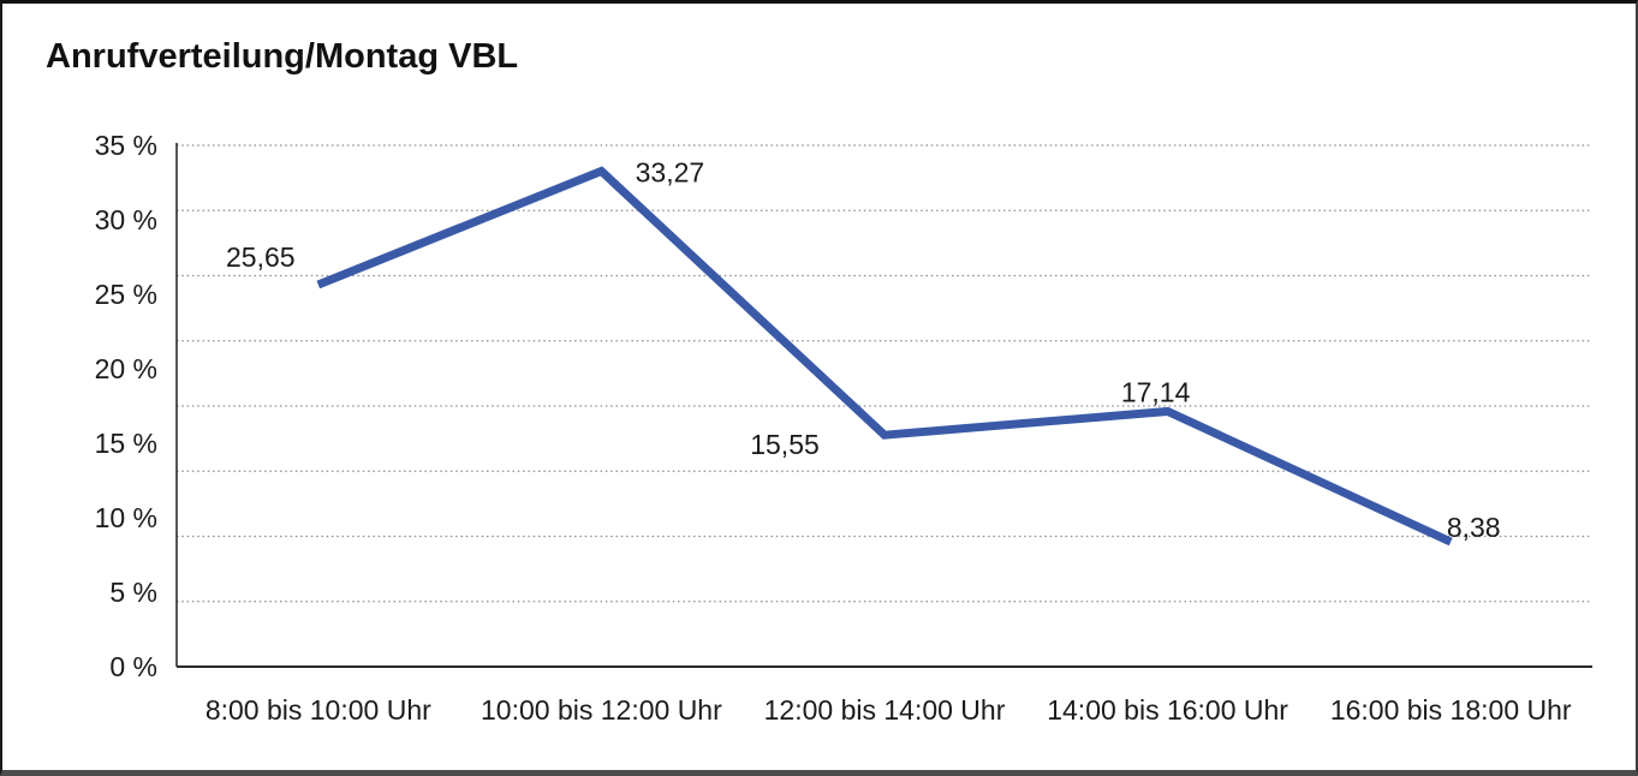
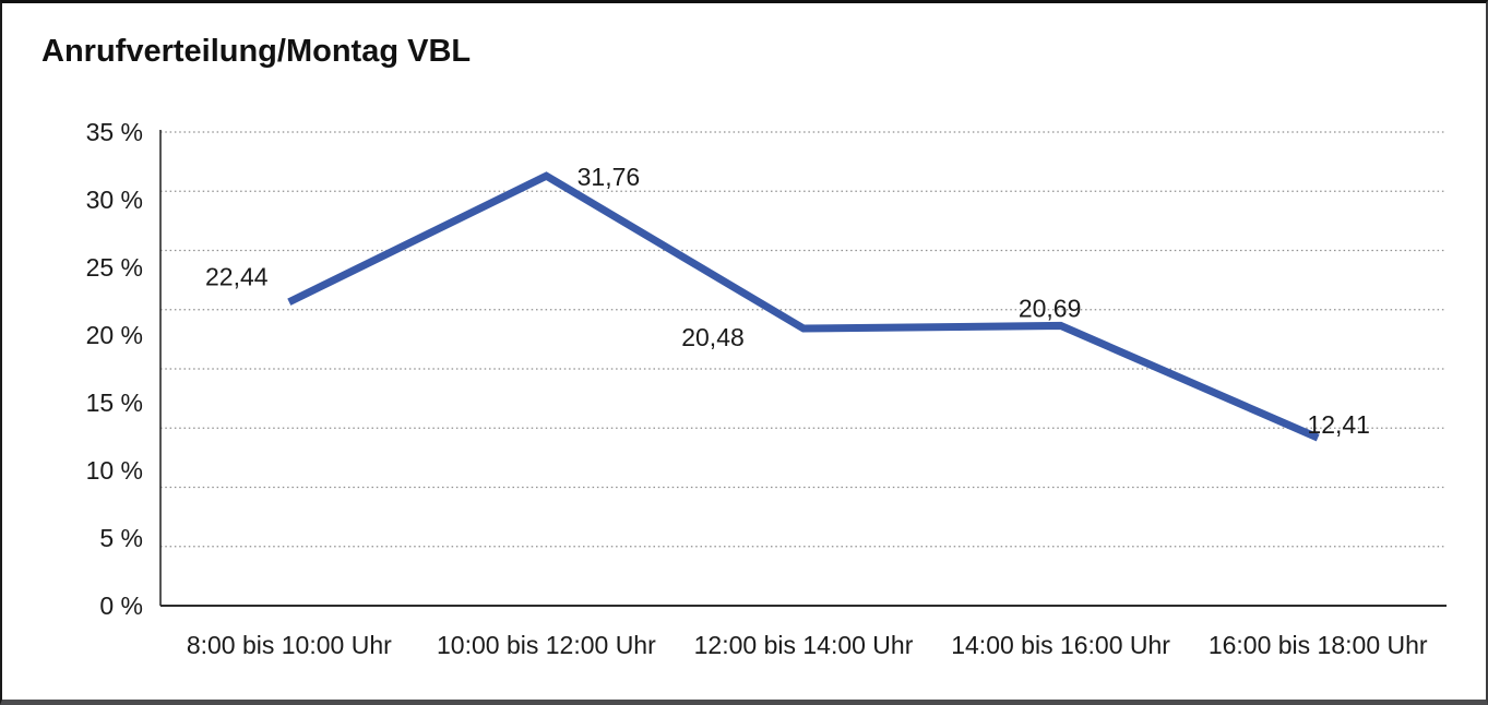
8:00 bis 10:00 Uhr: 25,65 -> 22,44
10:00 bis 12:00 Uhr: 33,27 -> 31,76
12:00 bis 14:00 Uhr: 15,55 -> 20,48
14:00 bis 16:00 Uhr: 17,14 -> 20,69
16:00 bis 18:00 Uhr: 8,38 -> 12,41
